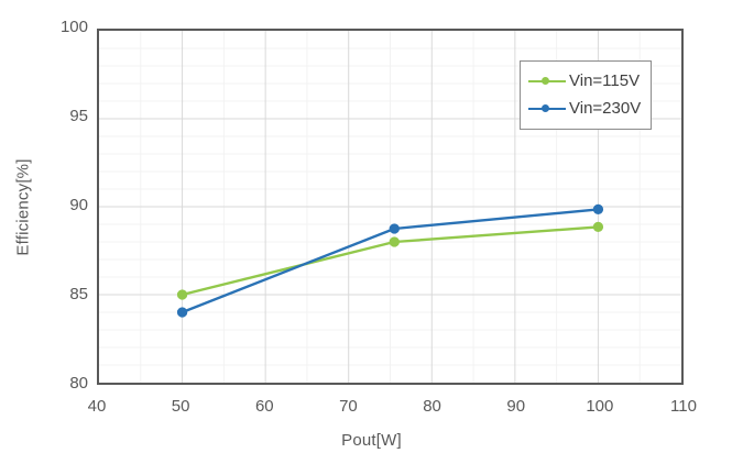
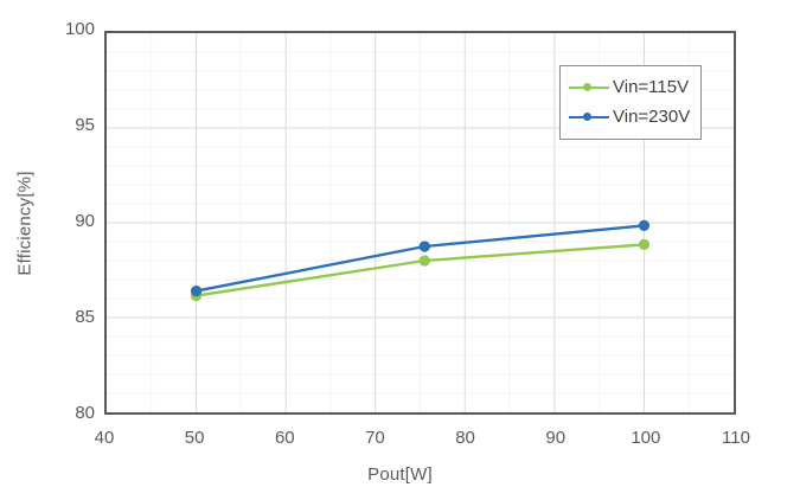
Vin=115V/50: 85 -> 86
Vin=230V/50: 84 -> 86
